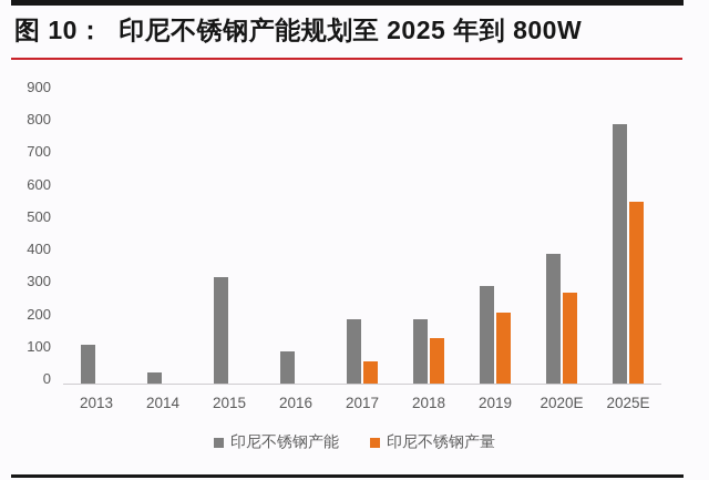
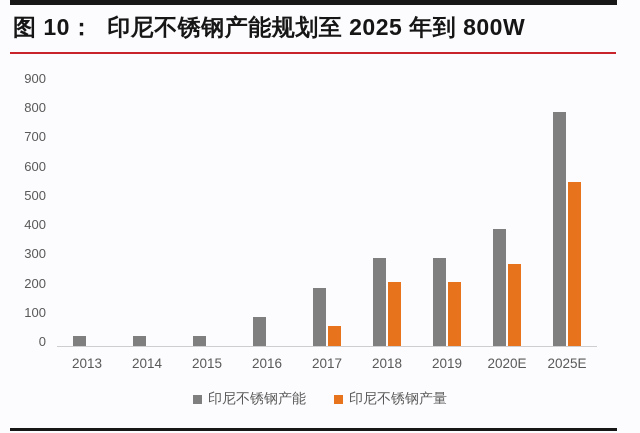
印尼不锈钢产能/2013: 120 -> 40
印尼不锈钢产能/2015: 330 -> 40
印尼不锈钢产能/2018: 200 -> 300
印尼不锈钢产量/2018: 140 -> 220
